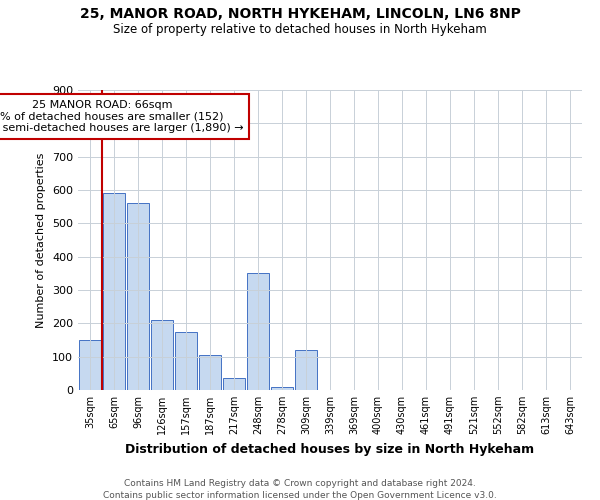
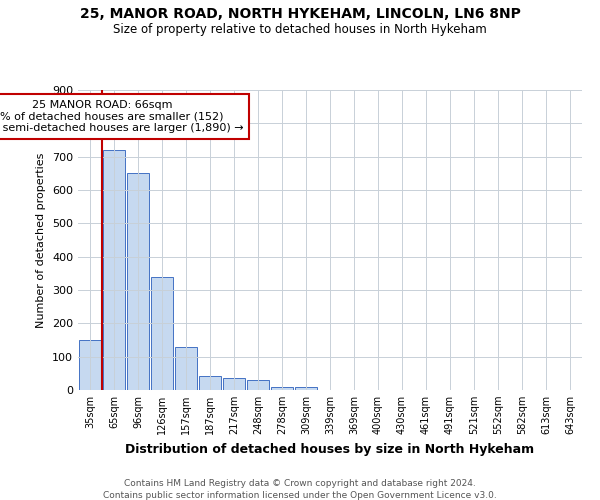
65sqm: 590 -> 720
96sqm: 560 -> 650
126sqm: 210 -> 340
157sqm: 175 -> 130
187sqm: 105 -> 42
248sqm: 350 -> 30
309sqm: 120 -> 8
